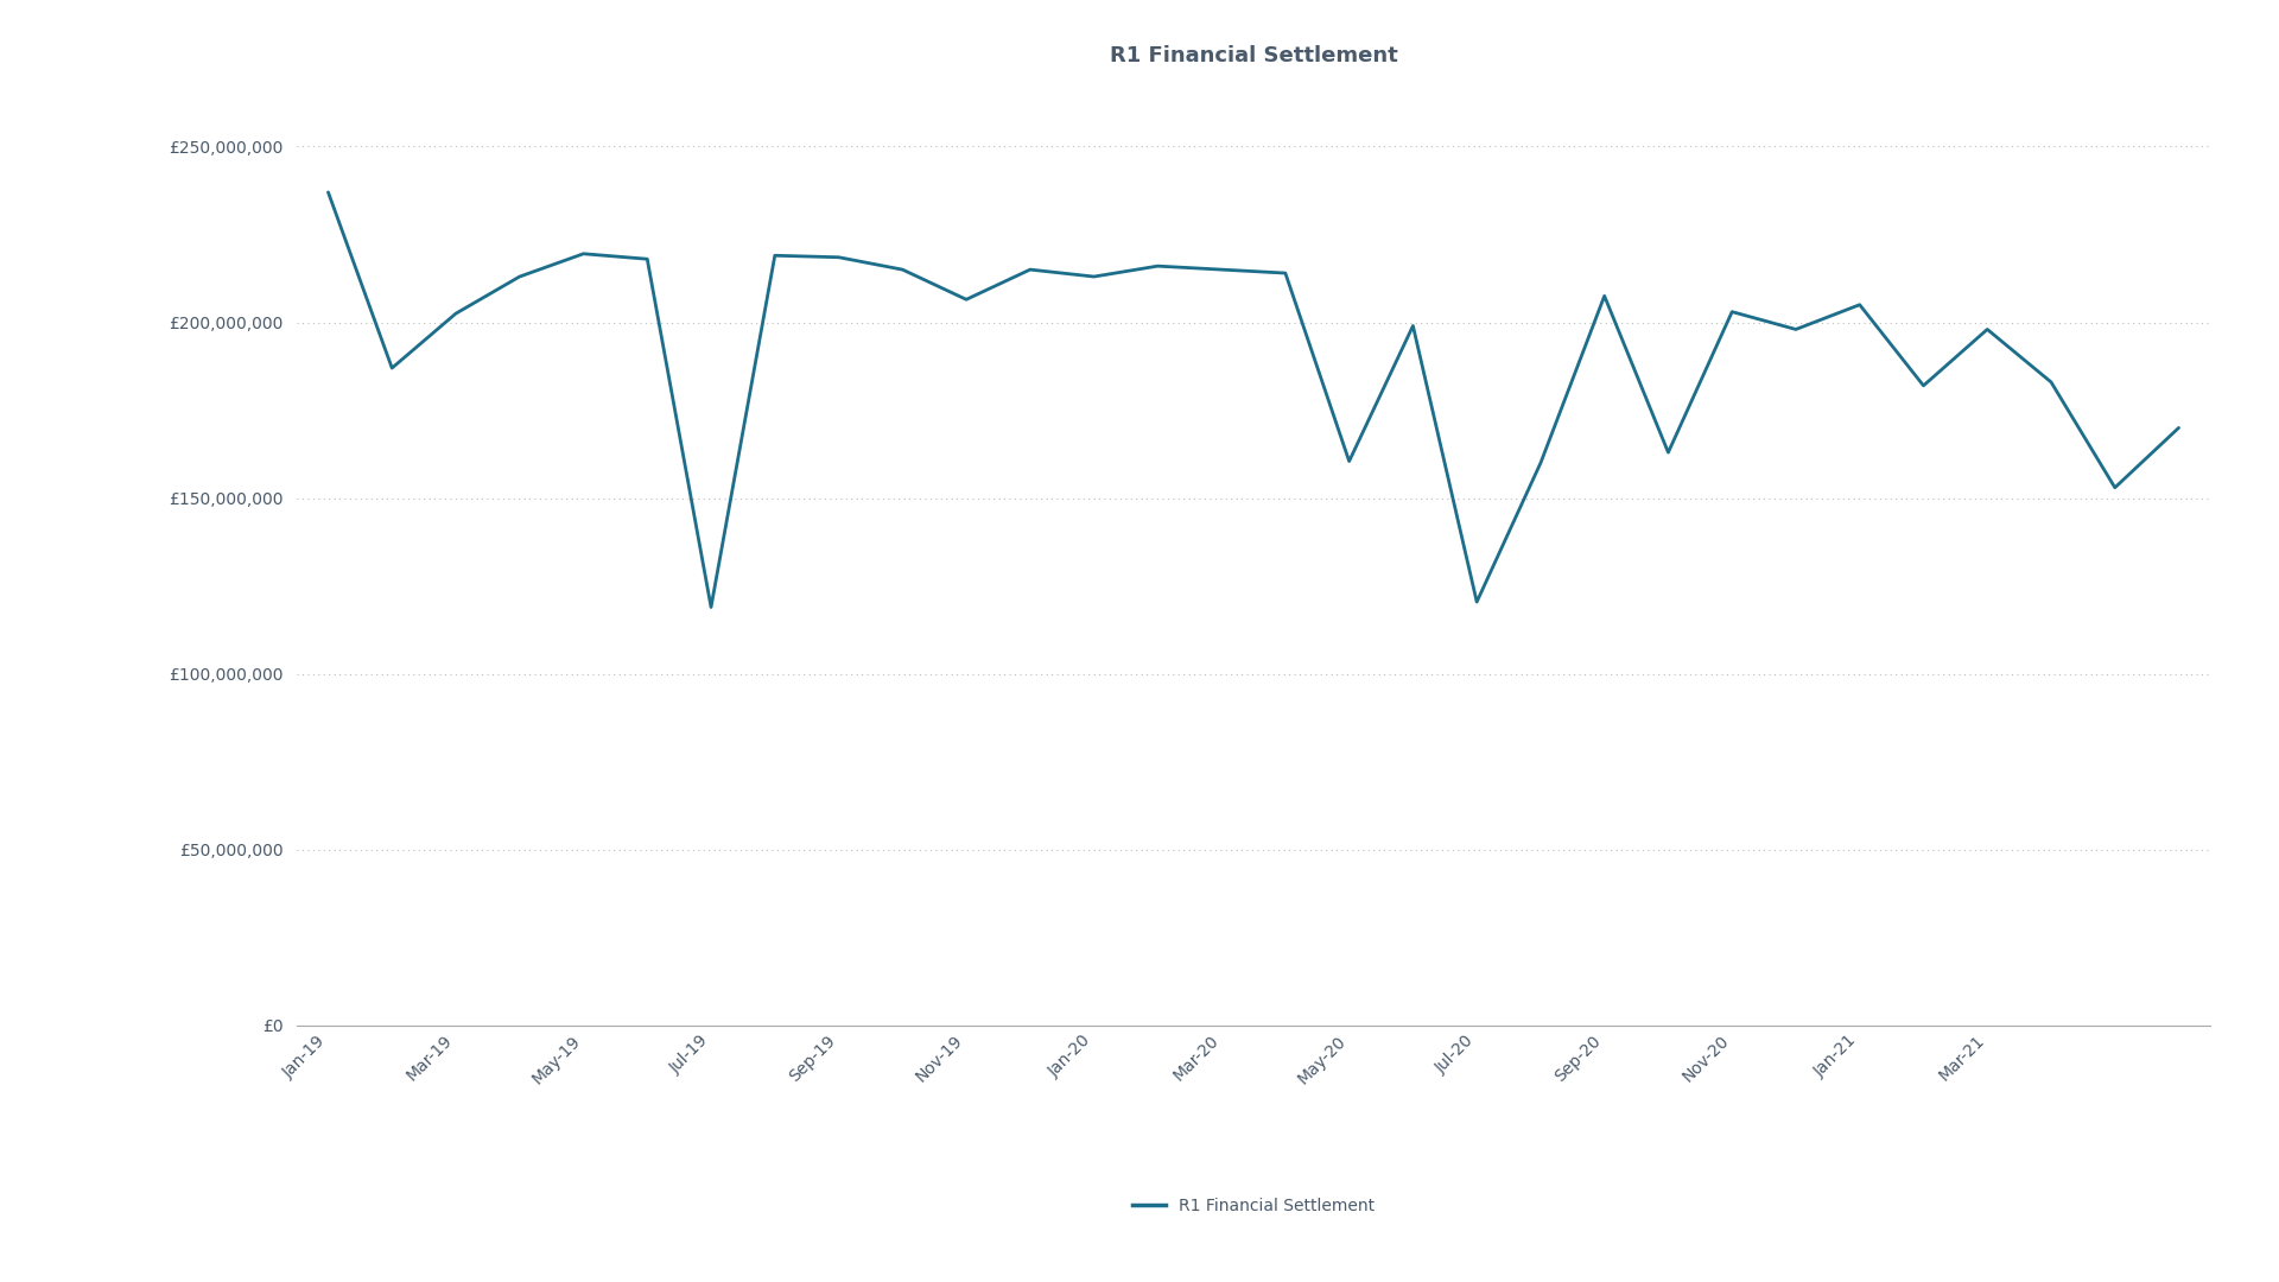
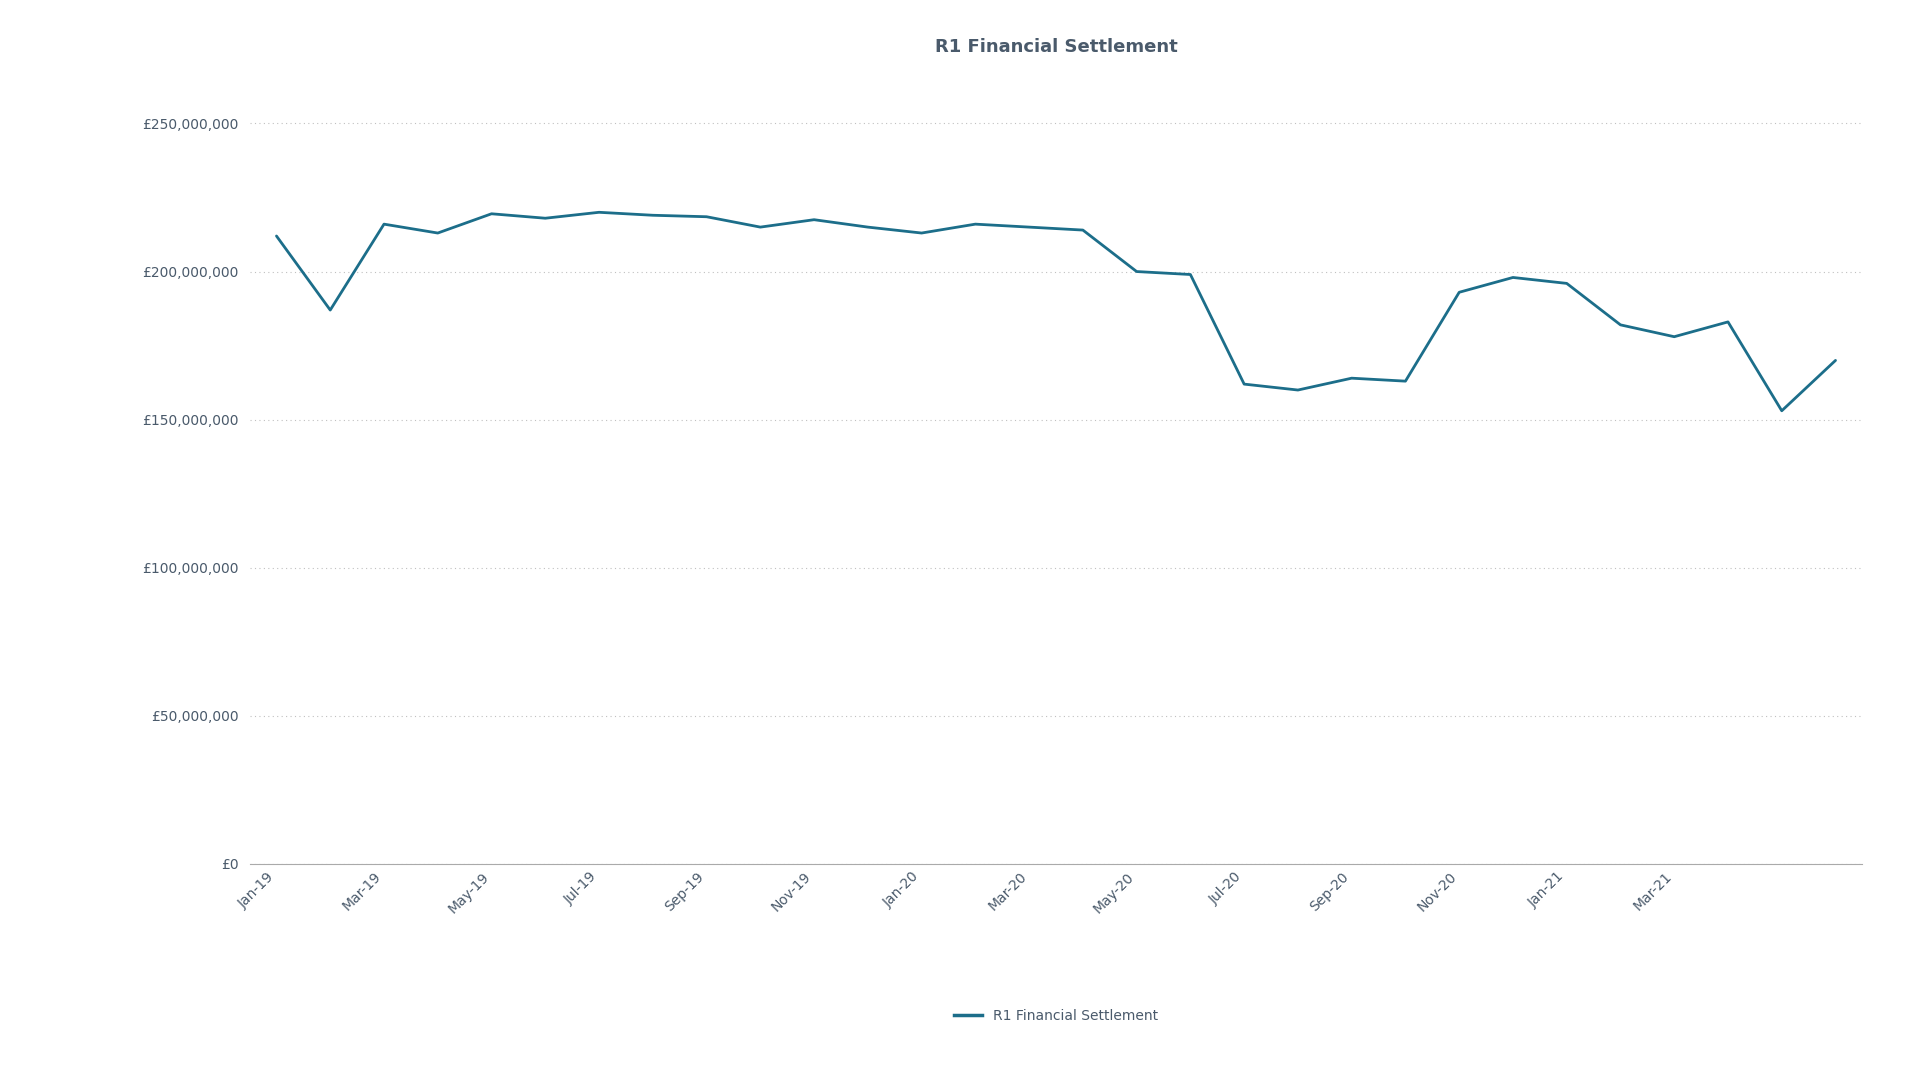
Jan-19: £237,000,000 -> £212,000,000
Mar-19: £202,500,000 -> £216,000,000
Jul-19: £119,000,000 -> £220,000,000
Nov-19: £206,500,000 -> £217,500,000
May-20: £160,500,000 -> £200,000,000
Jul-20: £120,500,000 -> £162,000,000
Sep-20: £207,500,000 -> £164,000,000
Nov-20: £203,000,000 -> £193,000,000
Jan-21: £205,000,000 -> £196,000,000
Mar-21: £198,000,000 -> £178,000,000
